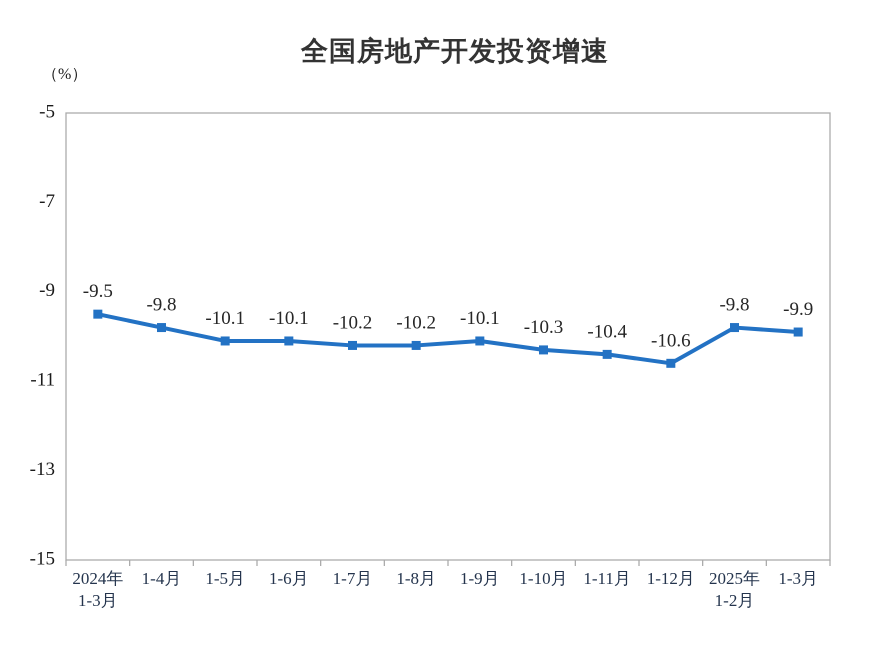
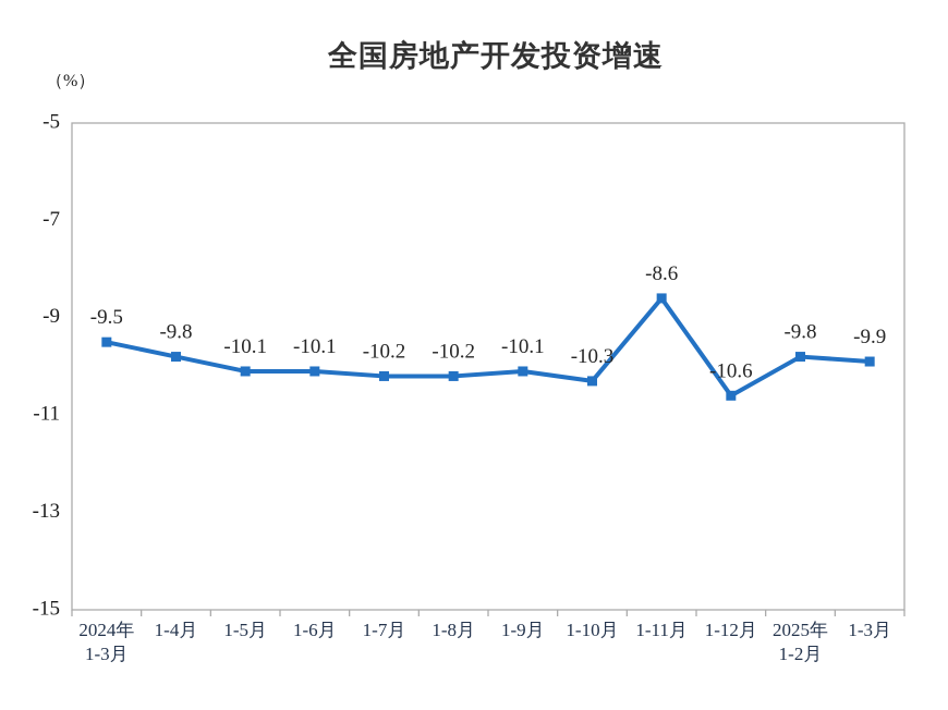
1-11月: -10.4 -> -8.6
